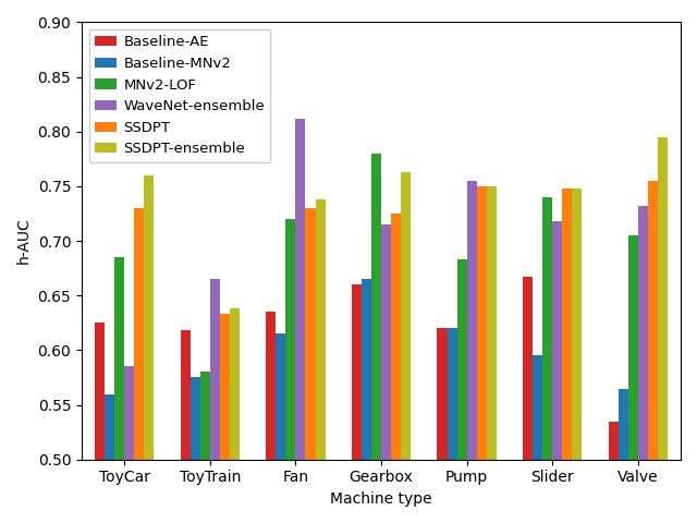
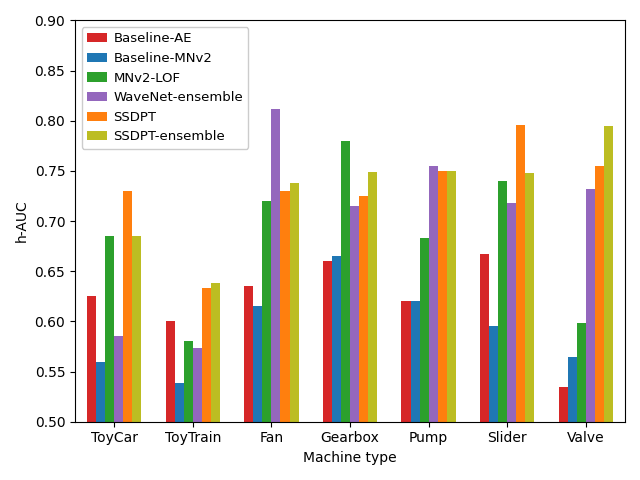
SSDPT-ensemble/ToyCar: 0.760 -> 0.685
Baseline-AE/ToyTrain: 0.618 -> 0.600
Baseline-MNv2/ToyTrain: 0.575 -> 0.539
WaveNet-ensemble/ToyTrain: 0.665 -> 0.573
SSDPT-ensemble/Gearbox: 0.763 -> 0.749
SSDPT/Slider: 0.748 -> 0.796
MNv2-LOF/Valve: 0.705 -> 0.598
